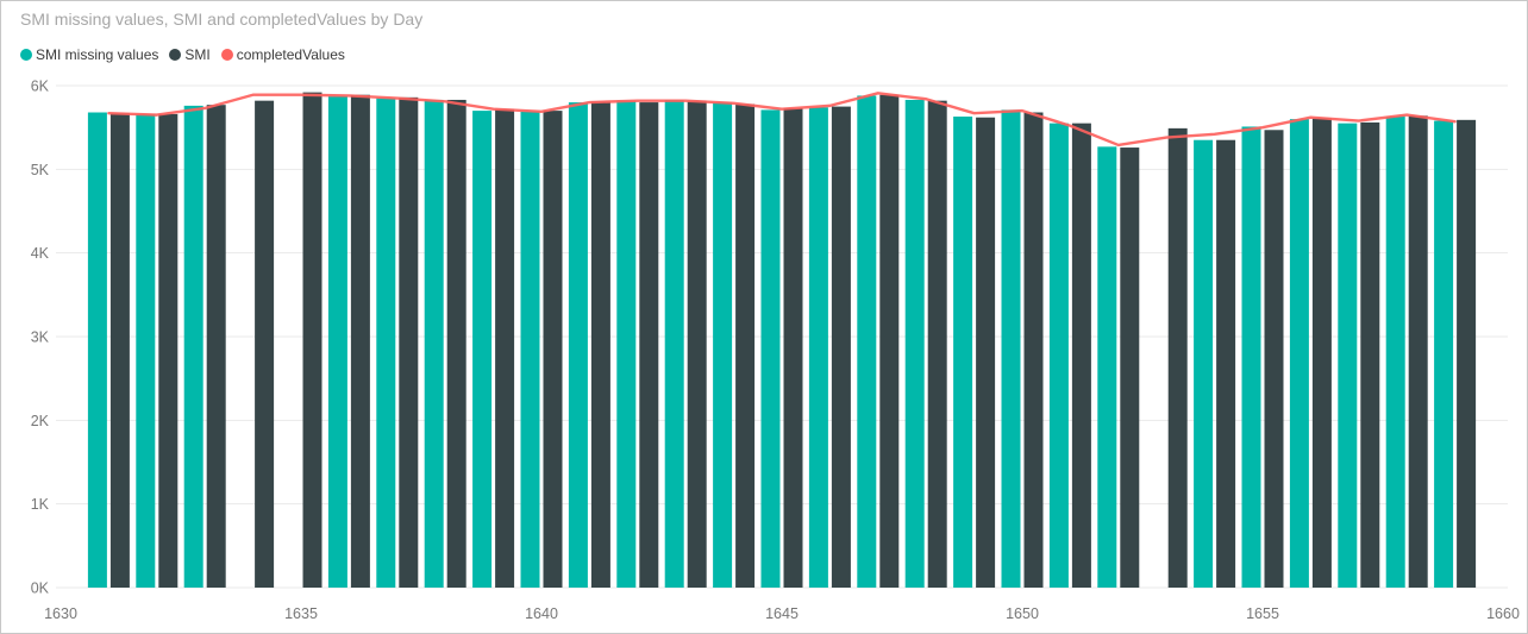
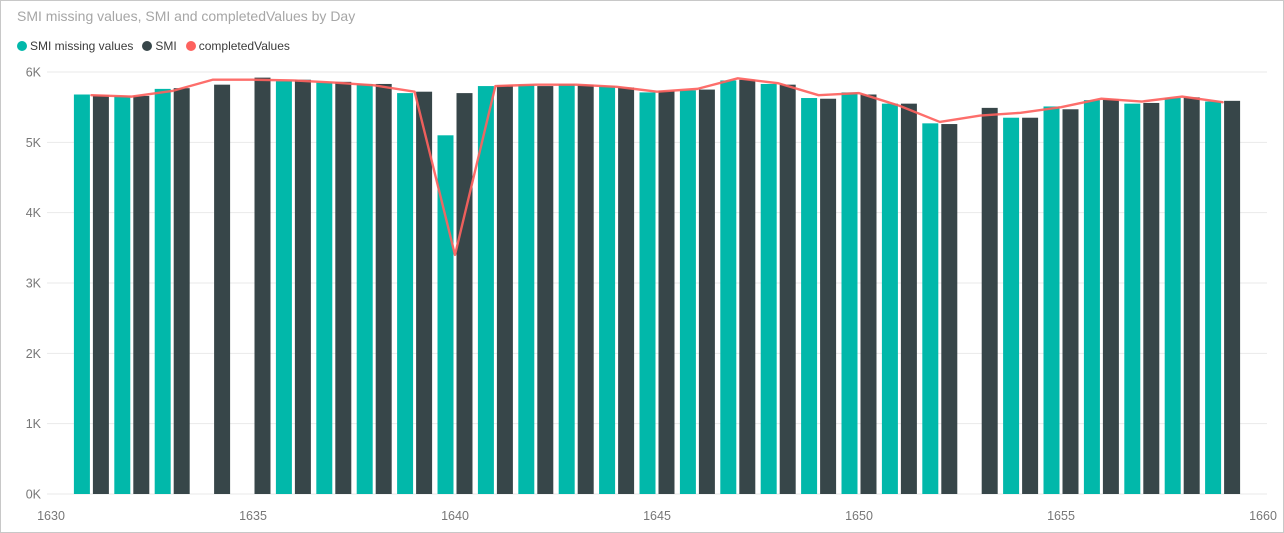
SMI missing values/1640: 5.7K -> 5.1K
completedValues/1640: 5.7K -> 3.4K
